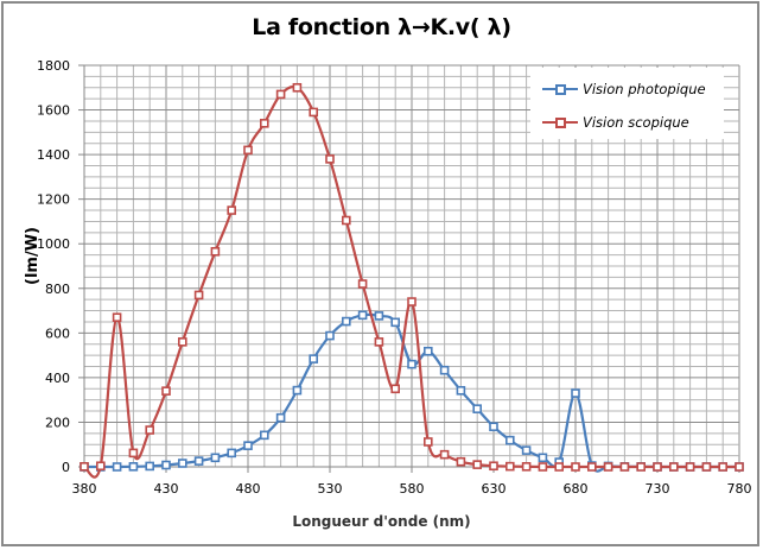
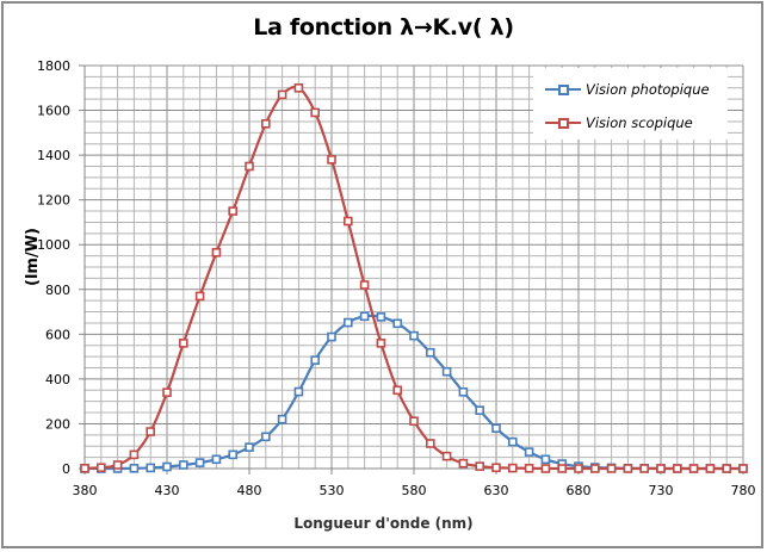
Vision scopique/400: 670 -> 20
Vision scopique/480: 1420 -> 1350
Vision photopique/580: 460 -> 590
Vision scopique/580: 740 -> 210
Vision photopique/680: 330 -> 10
